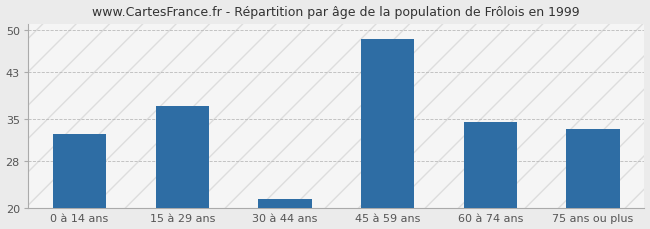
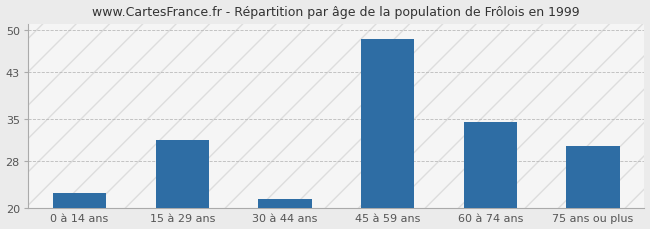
0 à 14 ans: 32.4 -> 22.5
15 à 29 ans: 37.2 -> 31.5
75 ans ou plus: 33.4 -> 30.5
